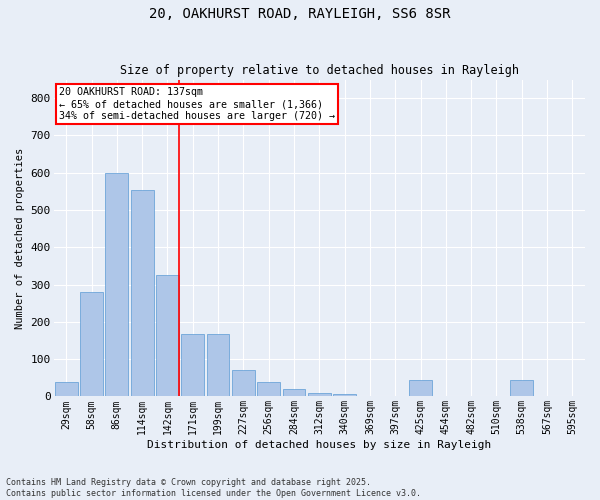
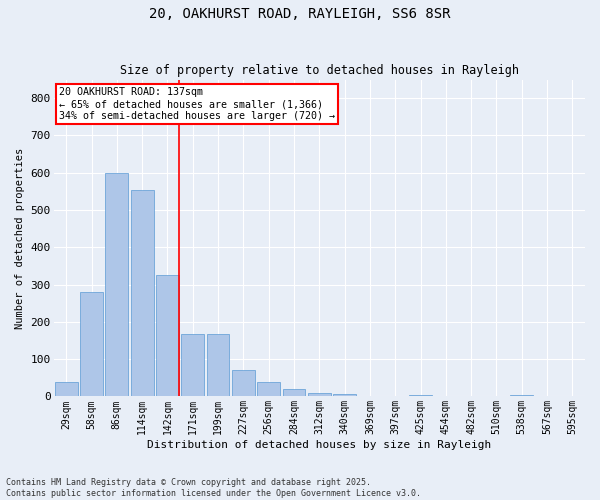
425sqm: 45 -> 5
538sqm: 45 -> 5
